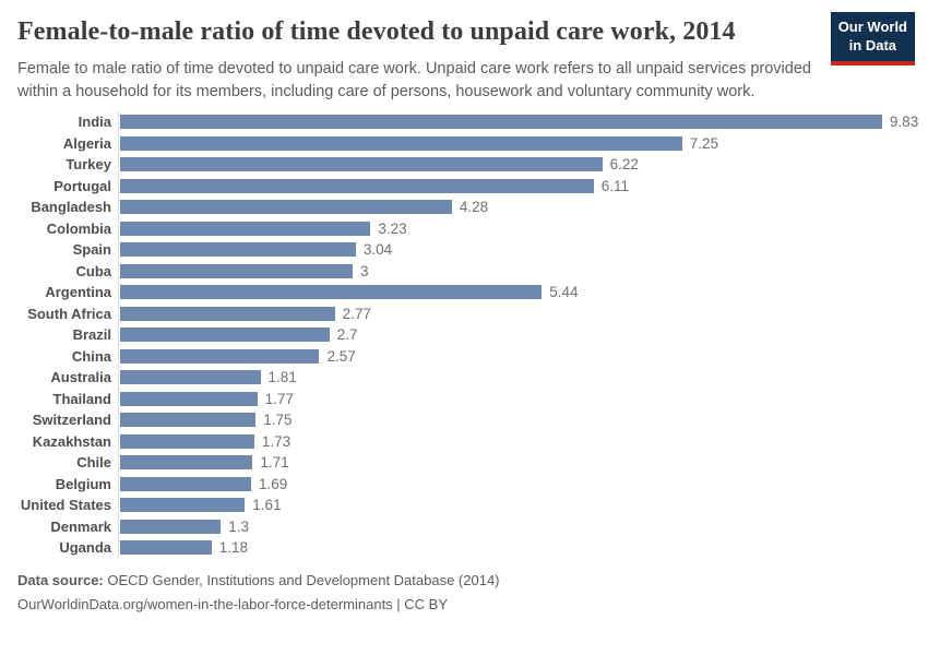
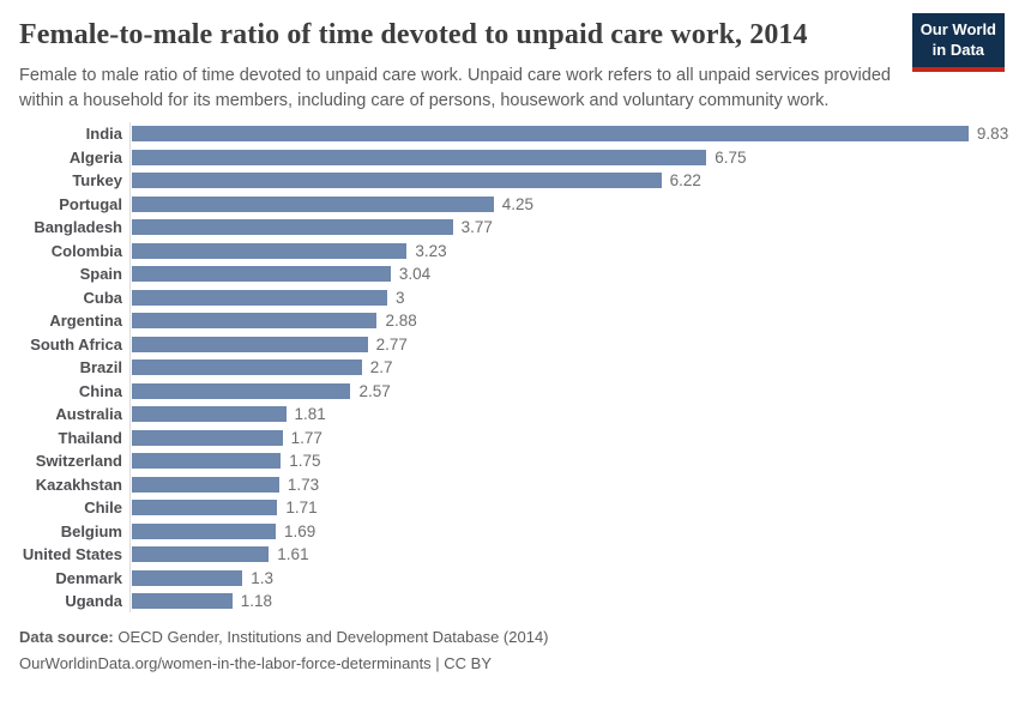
Algeria: 7.25 -> 6.75
Portugal: 6.11 -> 4.25
Bangladesh: 4.28 -> 3.77
Argentina: 5.44 -> 2.88
